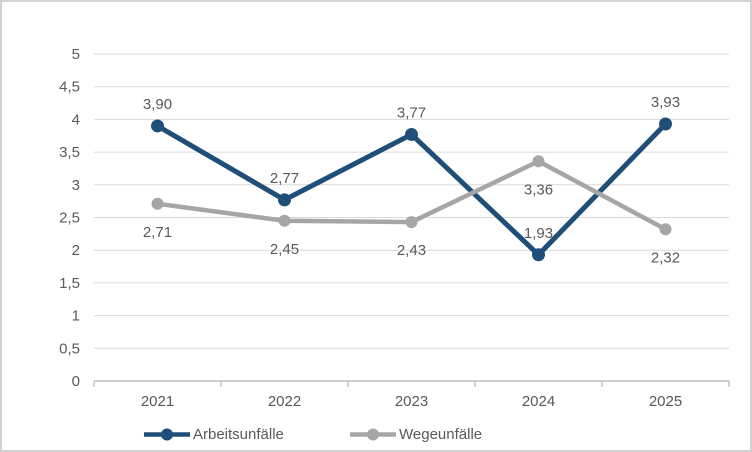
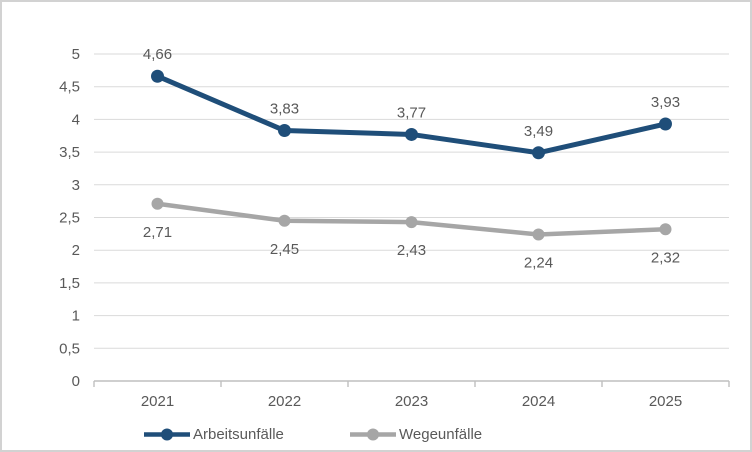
Arbeitsunfälle/2021: 3,90 -> 4,66
Arbeitsunfälle/2022: 2,77 -> 3,83
Arbeitsunfälle/2024: 1,93 -> 3,49
Wegeunfälle/2024: 3,36 -> 2,24
